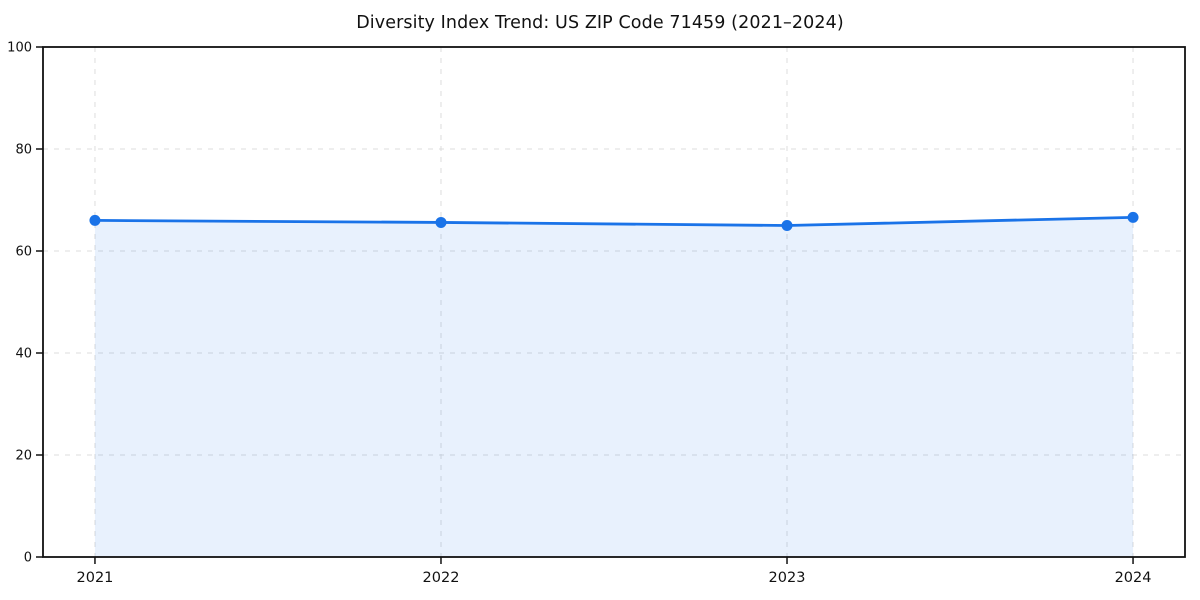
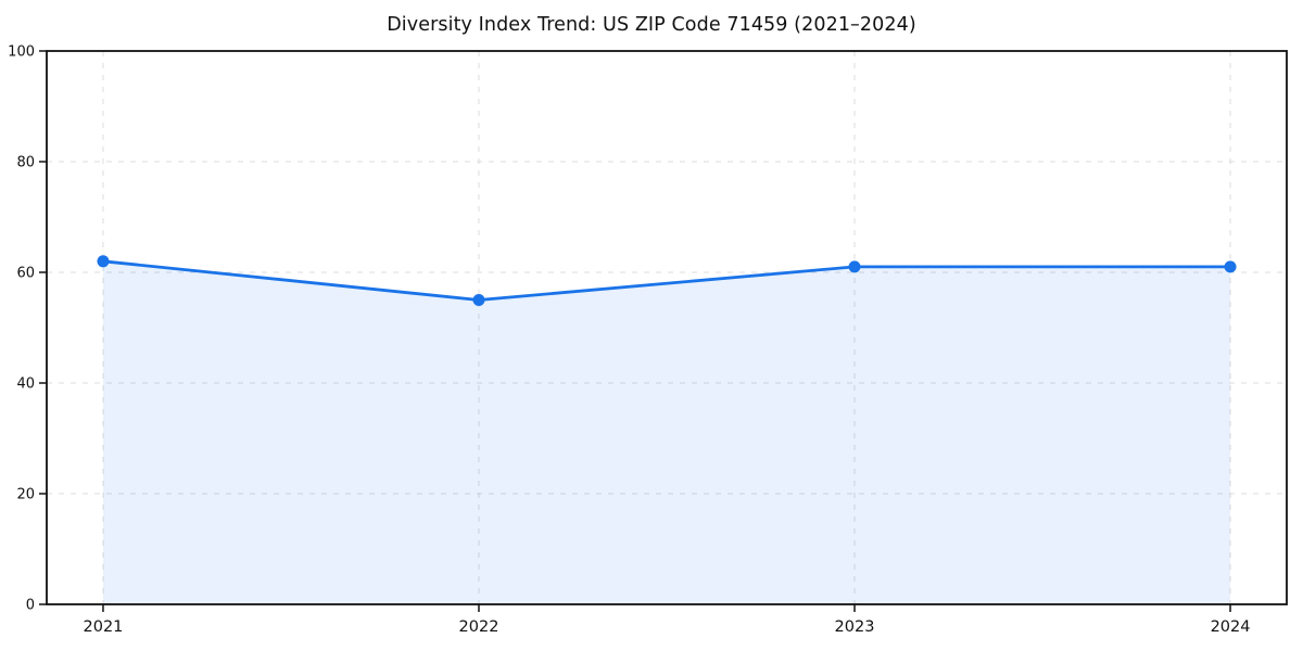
2021: 66 -> 62
2022: 66 -> 55
2023: 65 -> 61
2024: 67 -> 61
